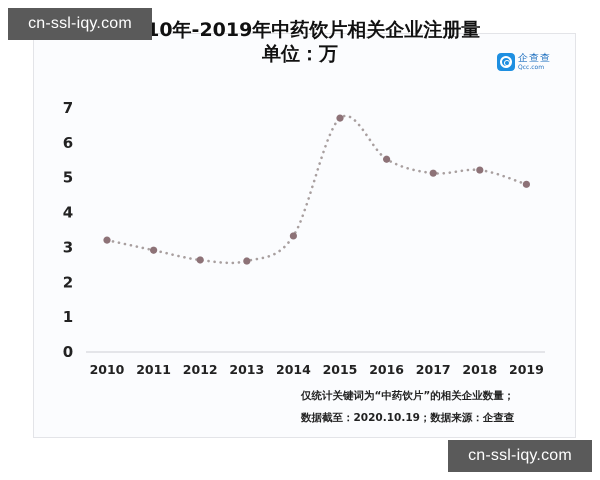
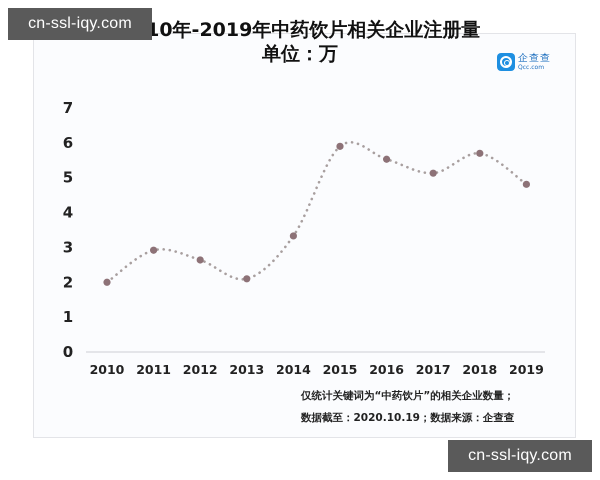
2010: 3.2 -> 2.0
2013: 2.6 -> 2.1
2015: 6.7 -> 5.9
2018: 5.2 -> 5.7
